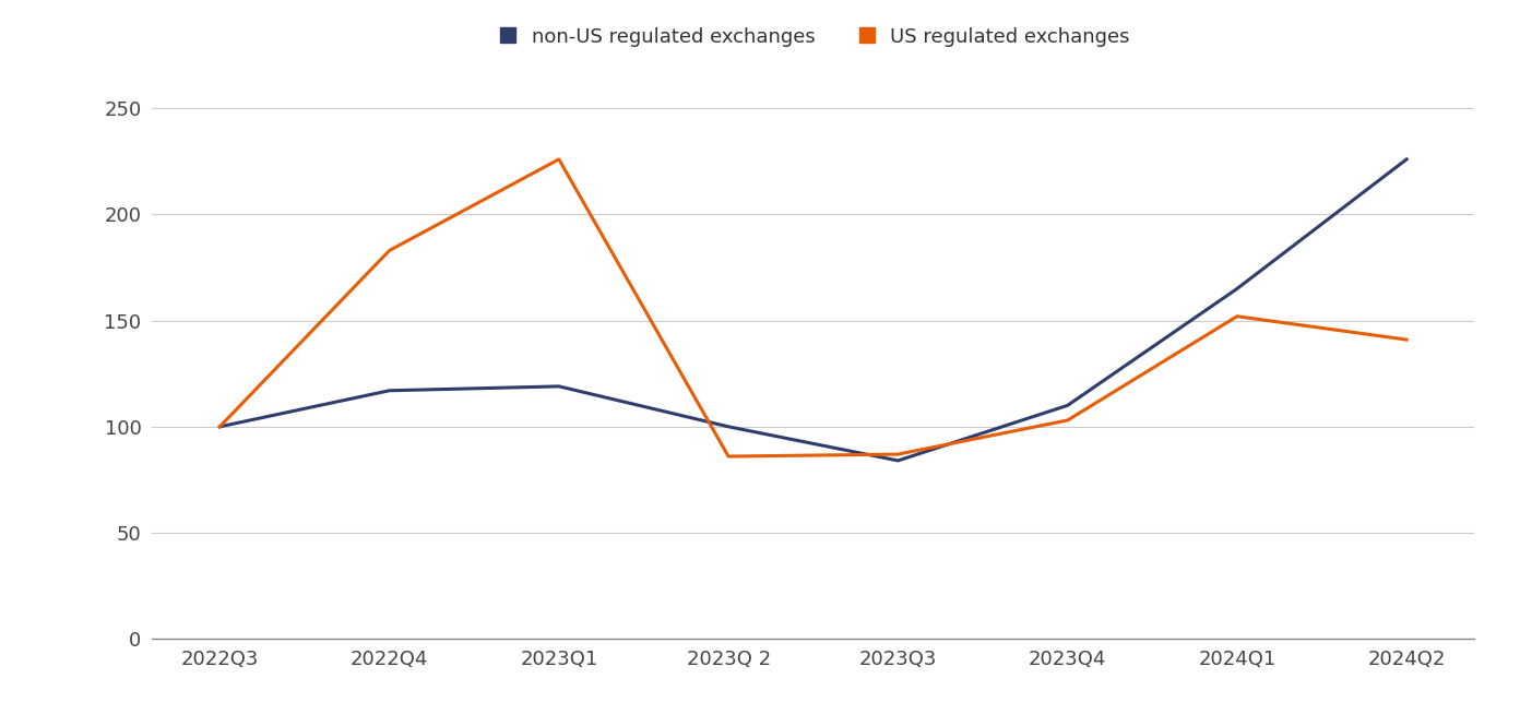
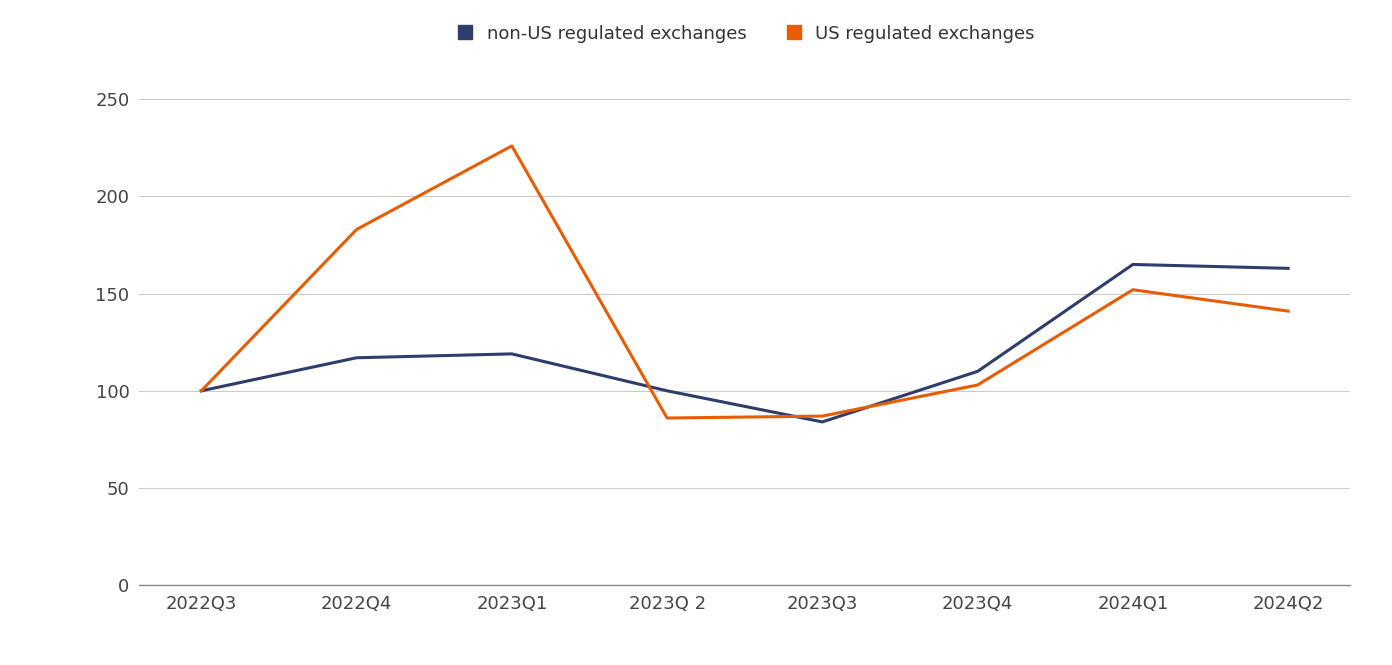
non-US regulated exchanges/2024Q2: 226 -> 163
